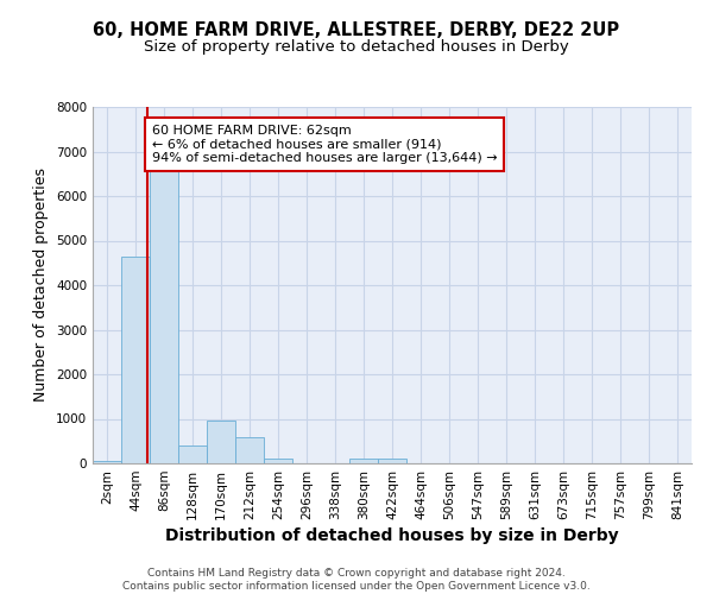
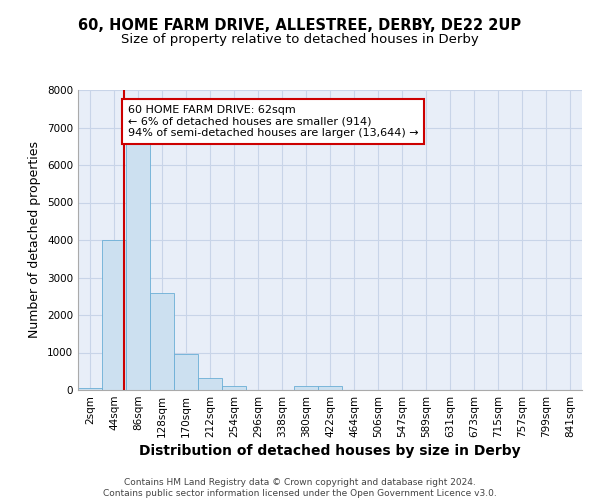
44sqm: 4650 -> 4000
128sqm: 400 -> 2600
212sqm: 600 -> 330
